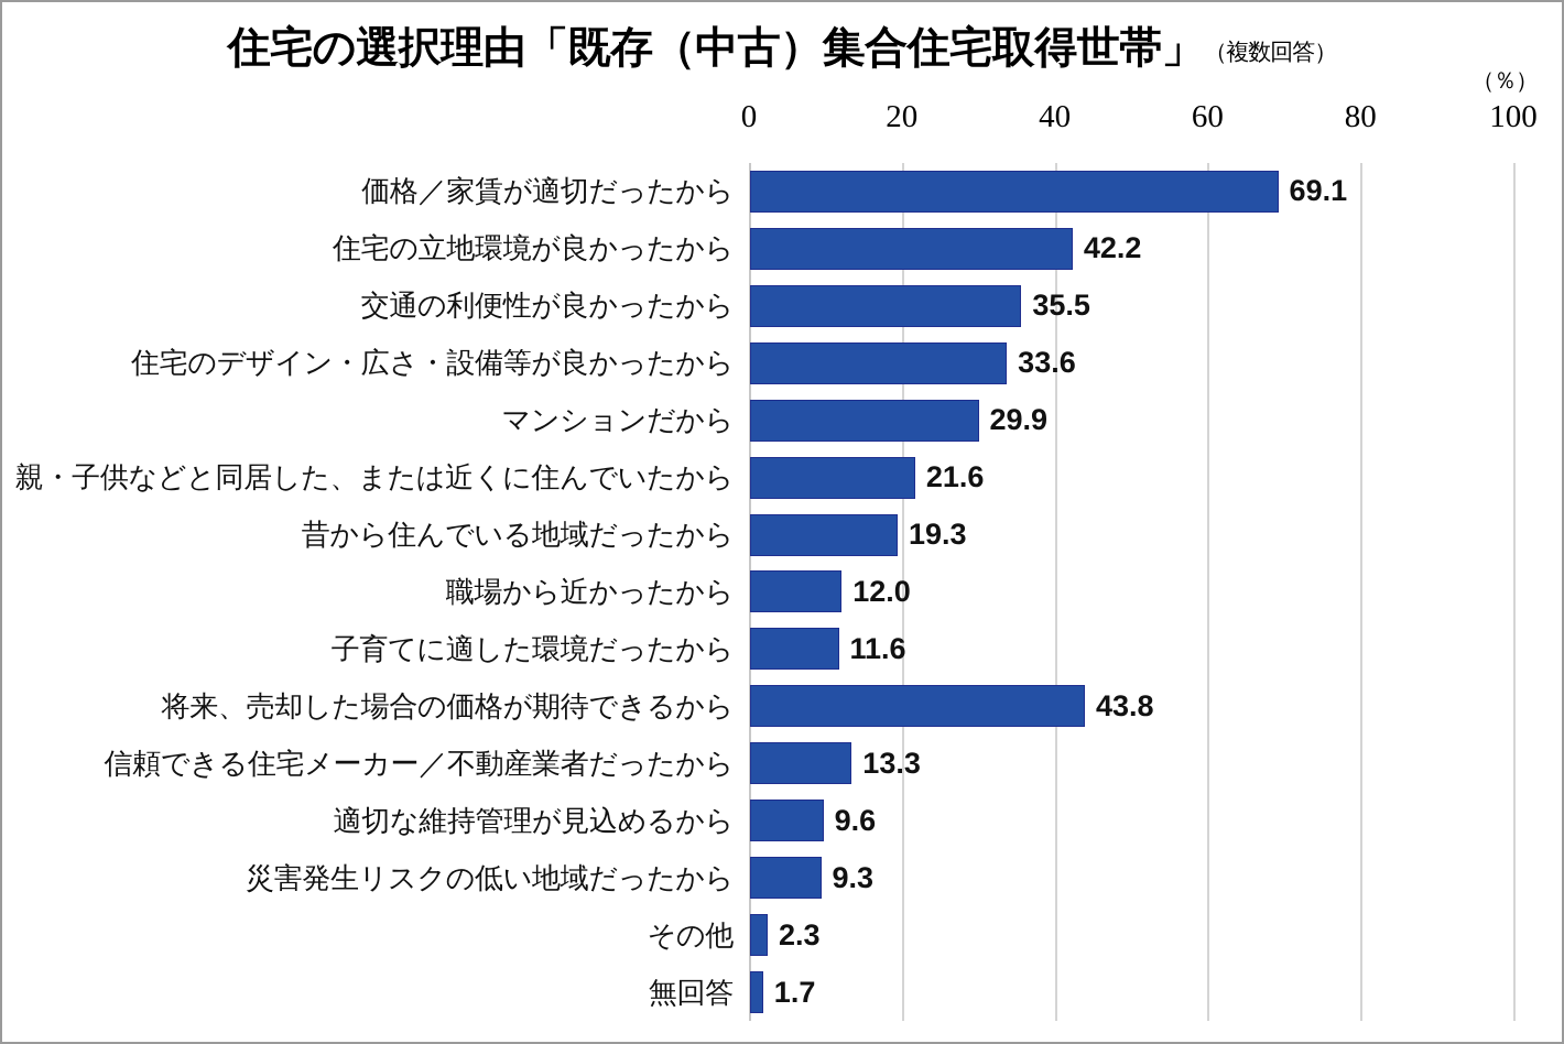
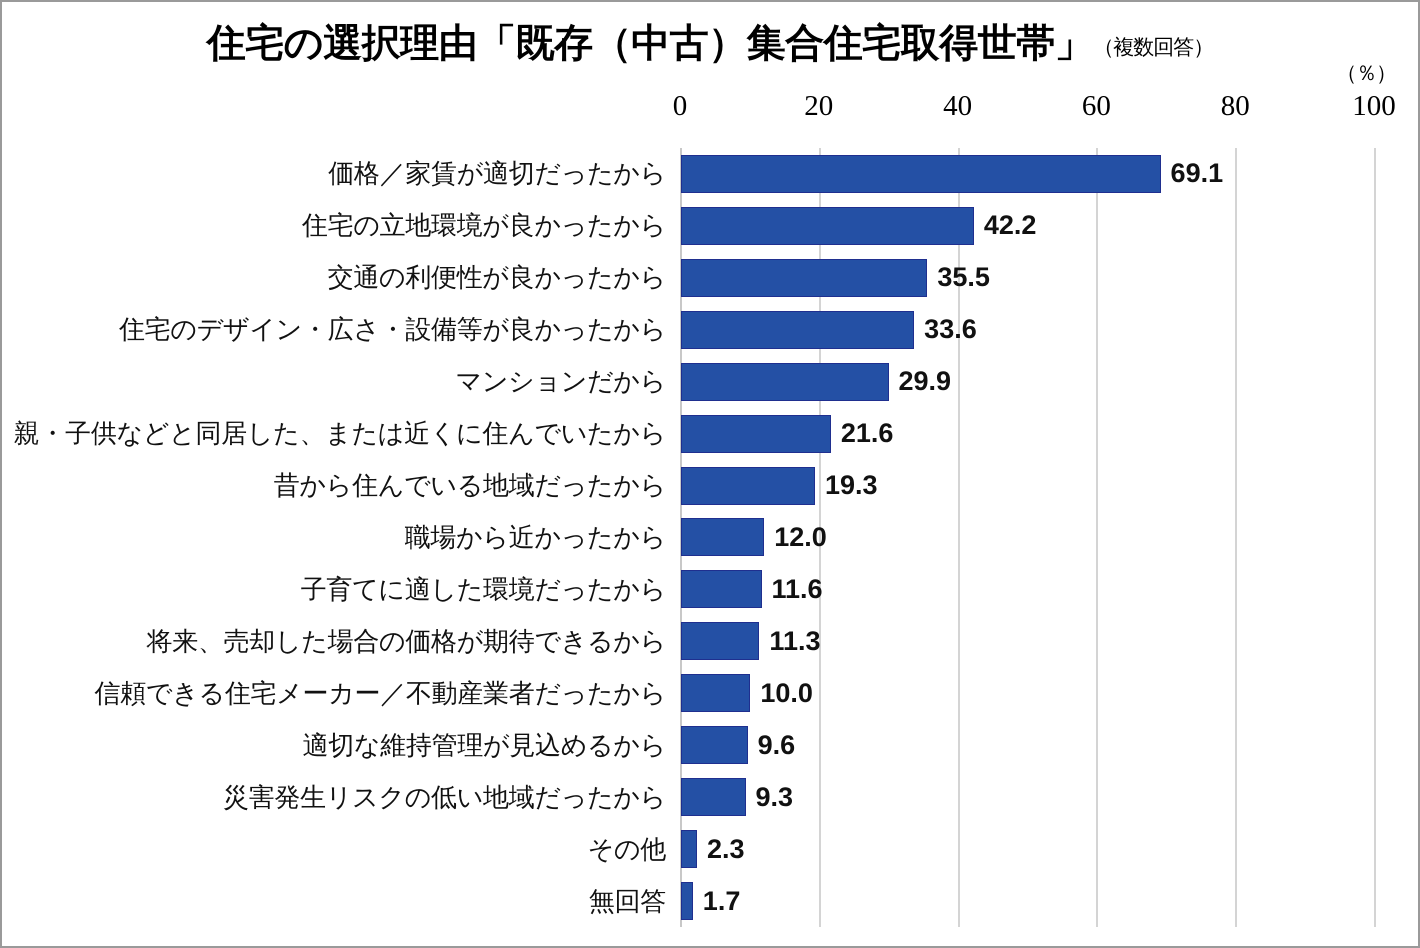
将来、売却した場合の価格が期待できるから: 43.8 -> 11.3
信頼できる住宅メーカー／不動産業者だったから: 13.3 -> 10.0
